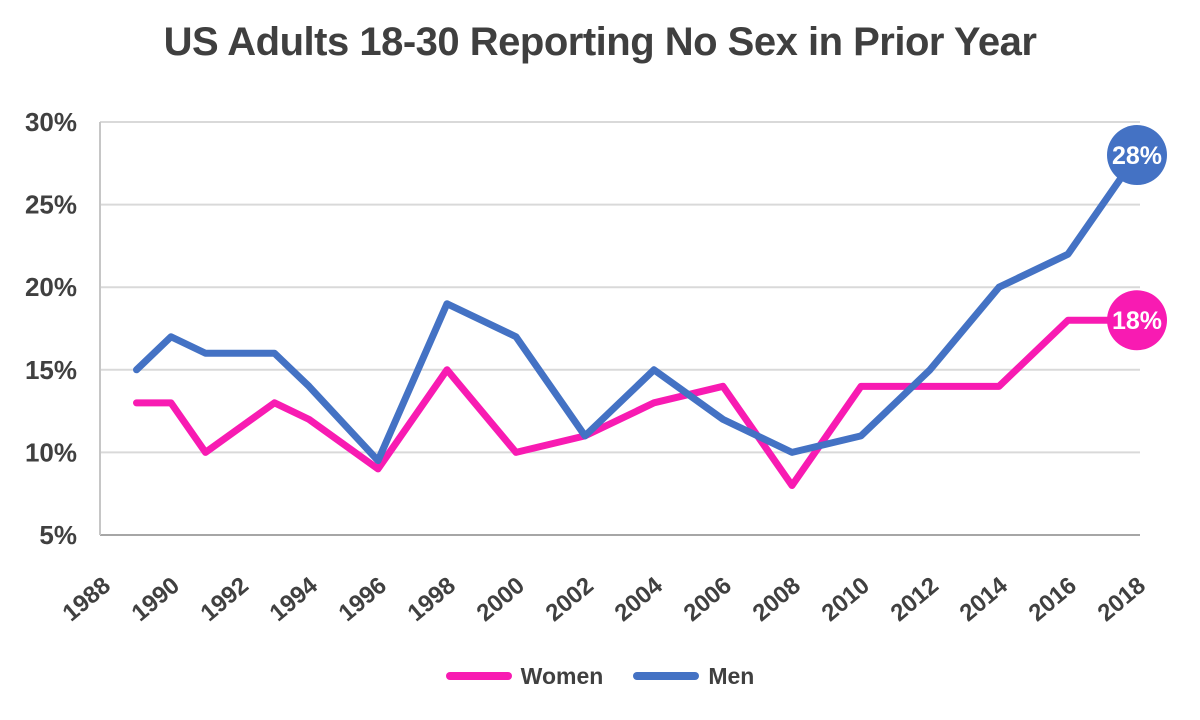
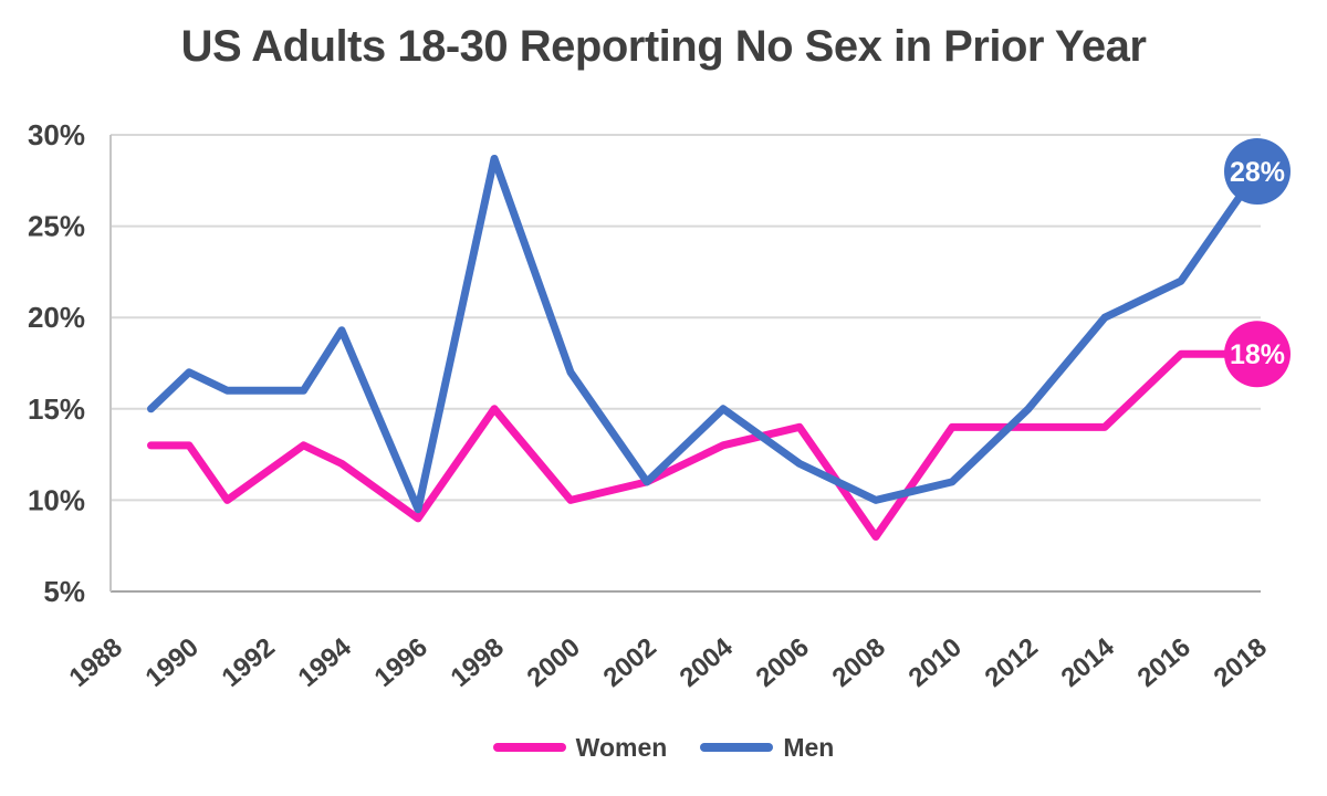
Men/1994: 14.0% -> 19.3%
Men/1998: 19.0% -> 28.7%
